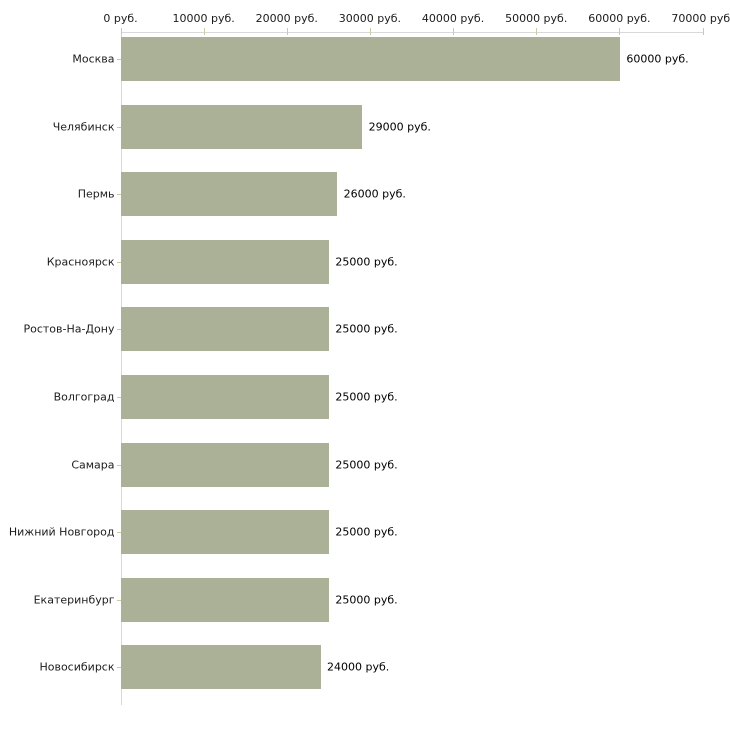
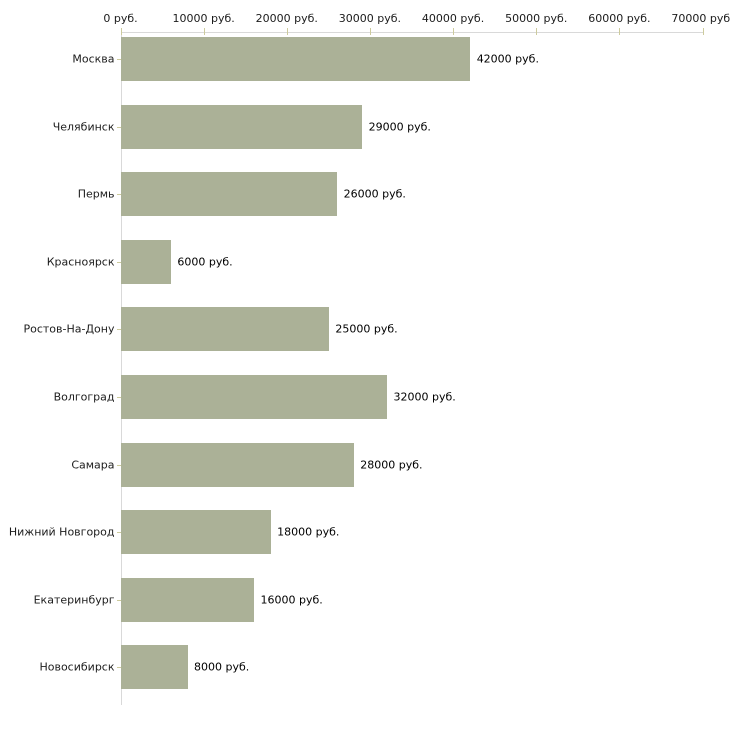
Москва: 60000 -> 42000
Красноярск: 25000 -> 6000
Волгоград: 25000 -> 32000
Самара: 25000 -> 28000
Нижний Новгород: 25000 -> 18000
Екатеринбург: 25000 -> 16000
Новосибирск: 24000 -> 8000
